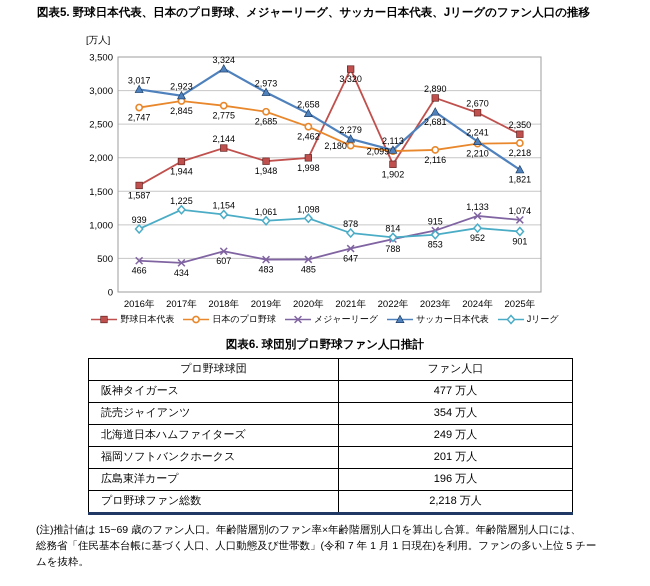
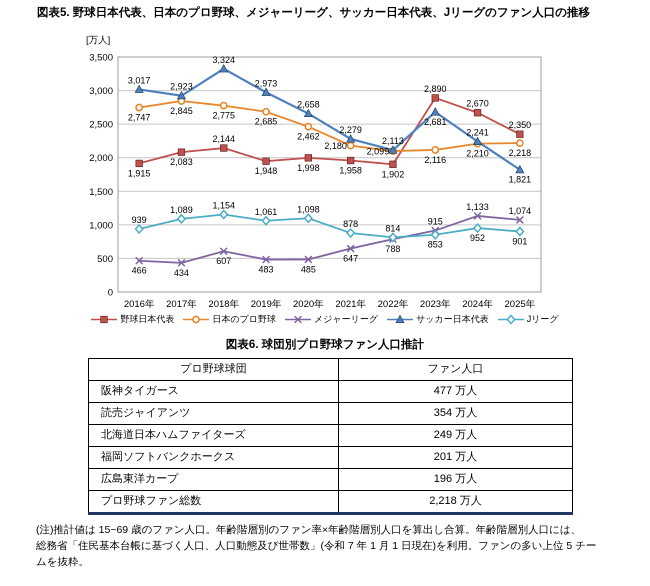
野球日本代表/2016年: 1,587 -> 1,915
野球日本代表/2017年: 1,944 -> 2,083
Jリーグ/2017年: 1,225 -> 1,089
野球日本代表/2021年: 3,320 -> 1,958
